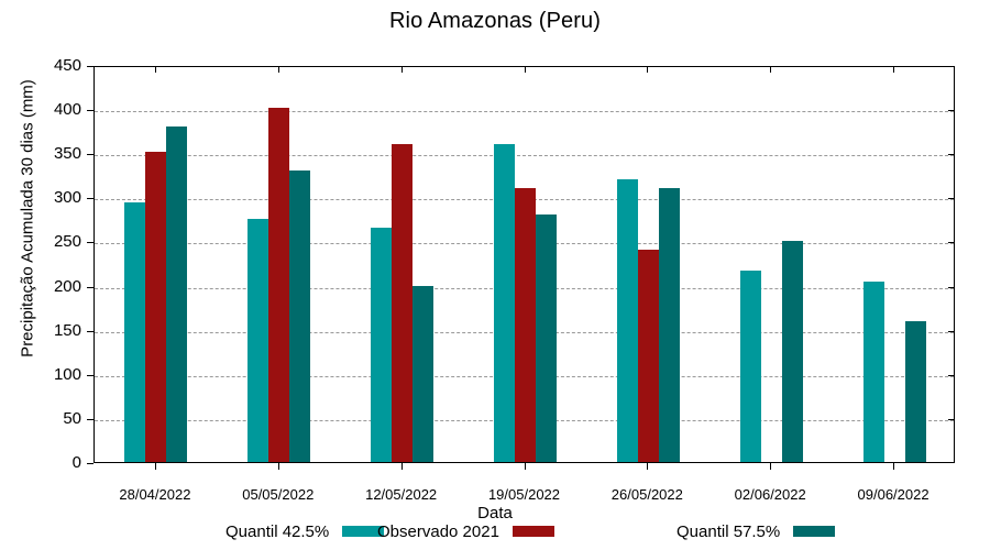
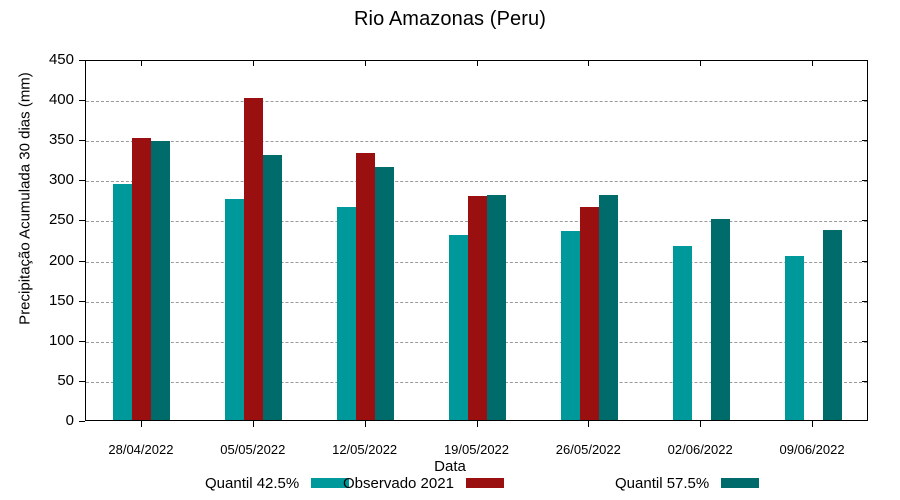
Quantil 57.5%/28/04/2022: 380 -> 350
Observado 2021/12/05/2022: 360 -> 330
Quantil 57.5%/12/05/2022: 200 -> 320
Quantil 42.5%/19/05/2022: 360 -> 230
Observado 2021/19/05/2022: 310 -> 280
Quantil 42.5%/26/05/2022: 320 -> 240
Observado 2021/26/05/2022: 240 -> 270
Quantil 57.5%/26/05/2022: 310 -> 280
Quantil 57.5%/09/06/2022: 160 -> 240
